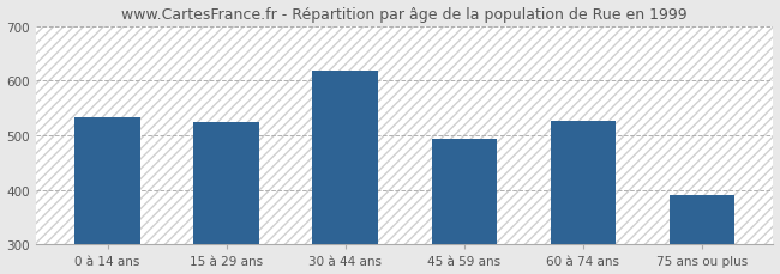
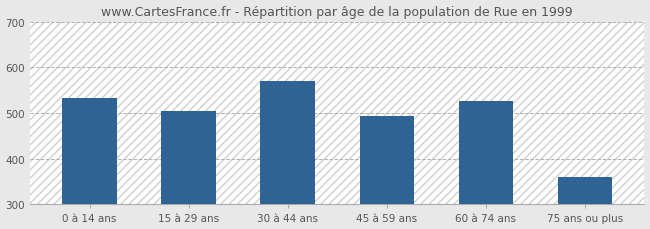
15 à 29 ans: 523 -> 505
30 à 44 ans: 619 -> 570
75 ans ou plus: 391 -> 360
